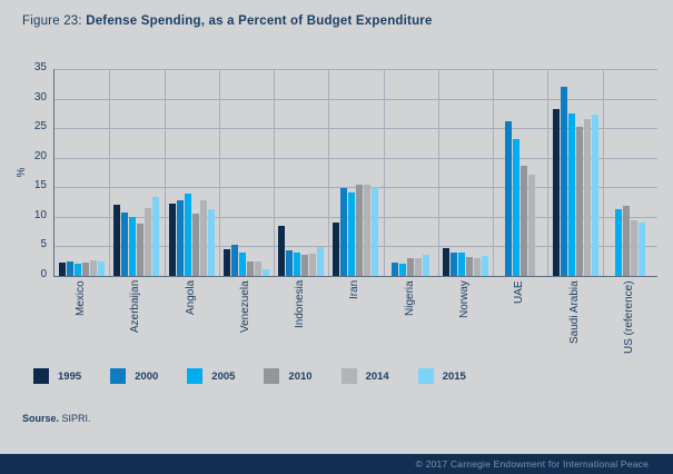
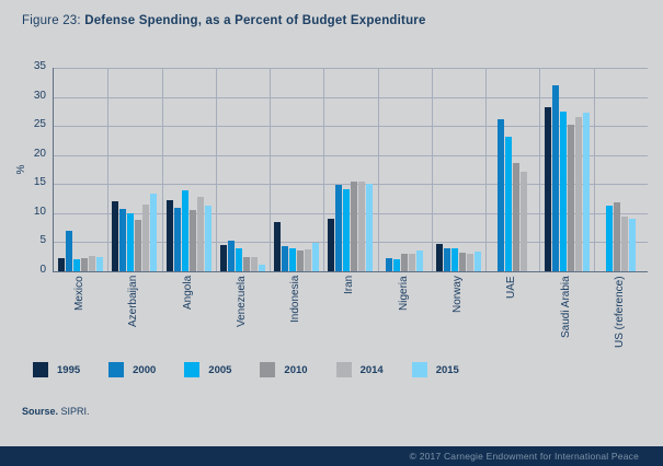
2000/Mexico: 2 -> 7
2000/Angola: 13 -> 11
